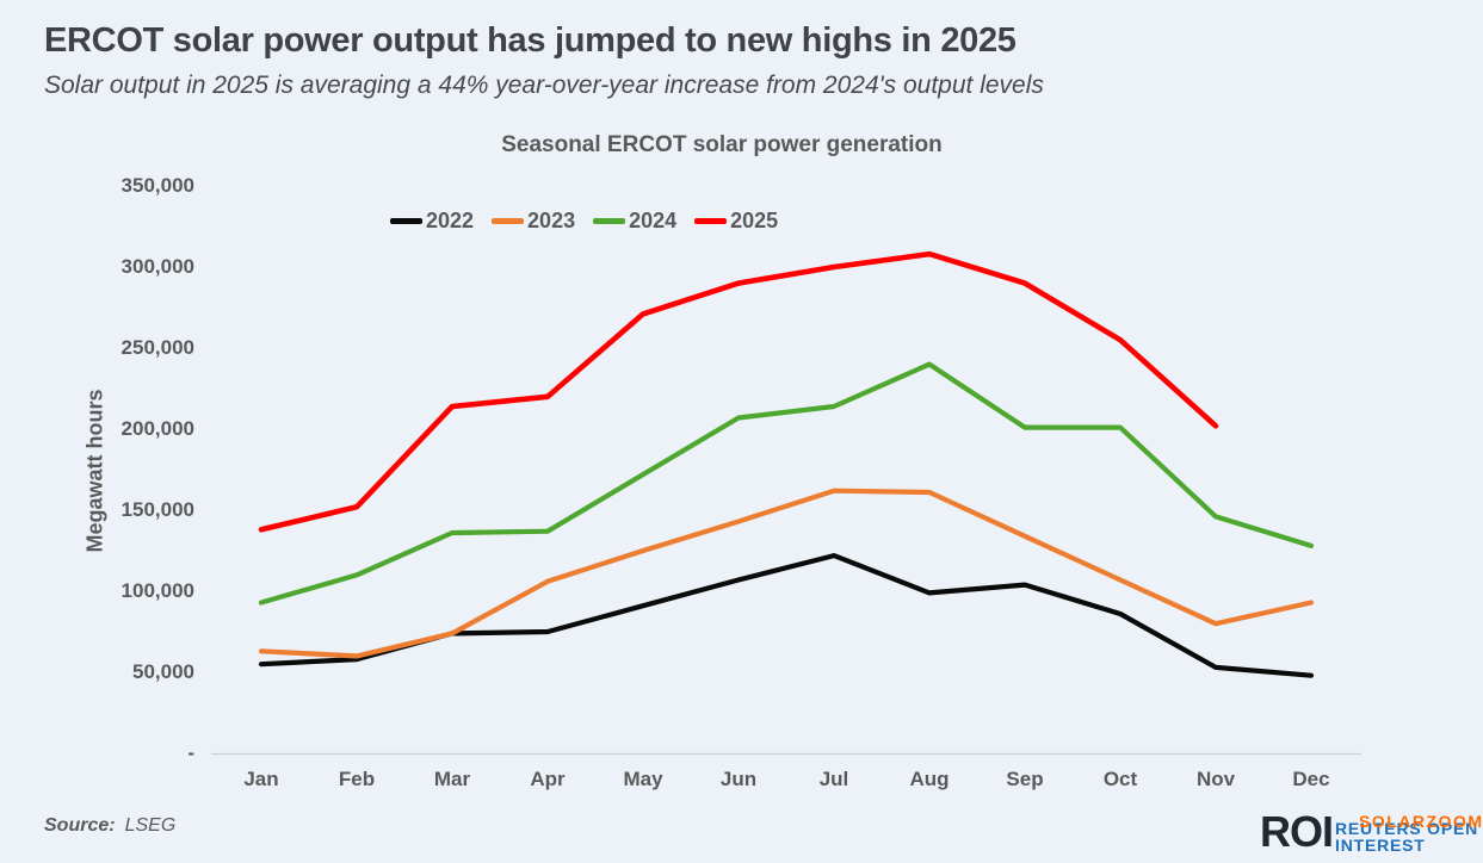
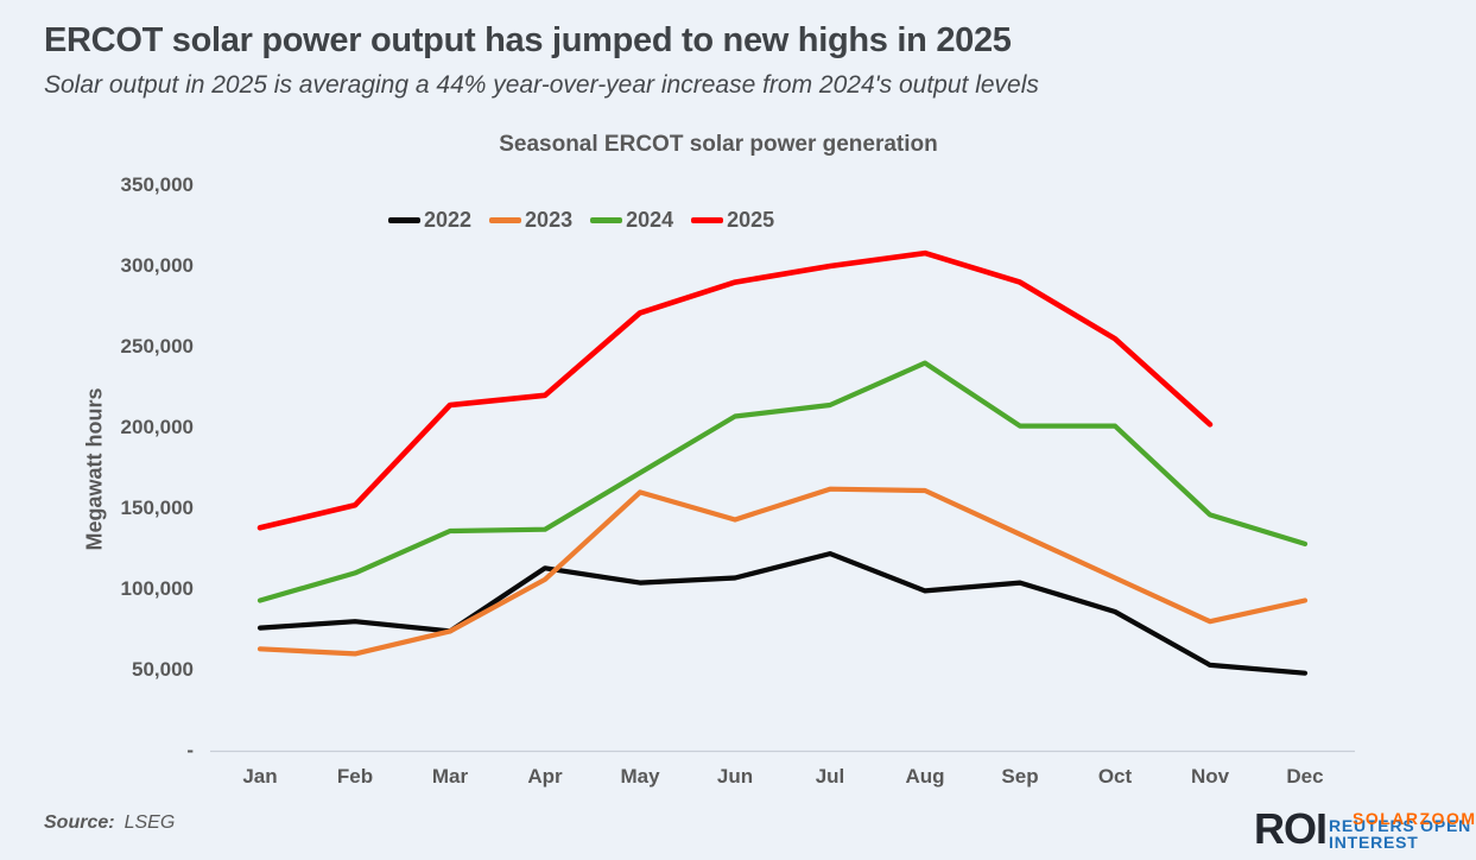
2022/Jan: 55000 -> 76000
2022/Feb: 58000 -> 80000
2022/Apr: 75000 -> 113000
2022/May: 91000 -> 104000
2023/May: 125000 -> 160000
